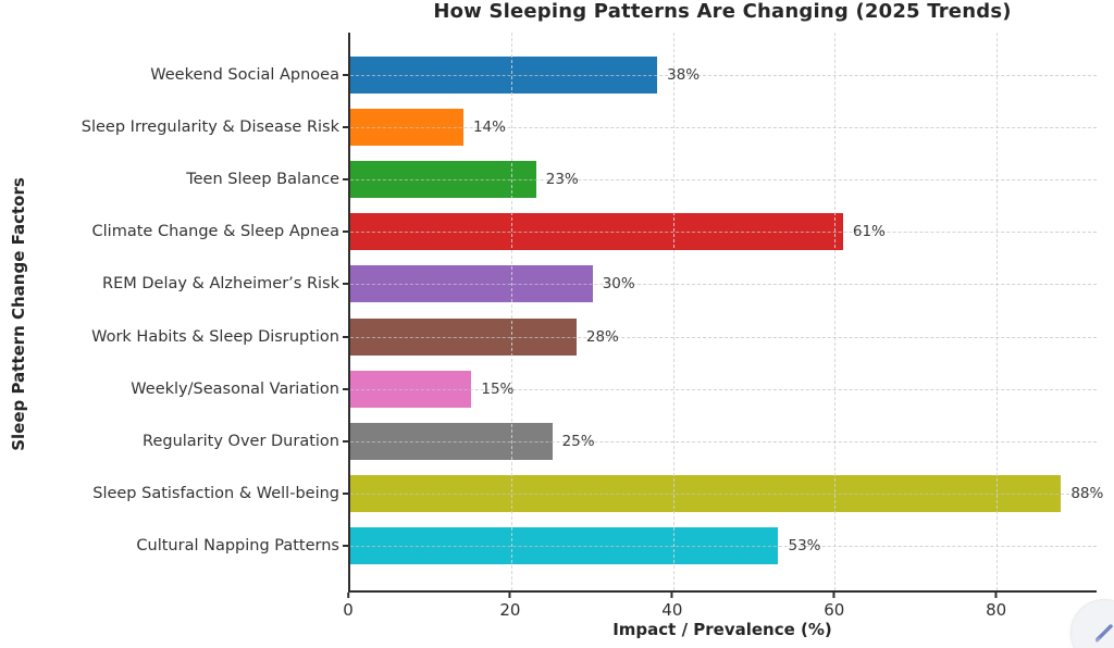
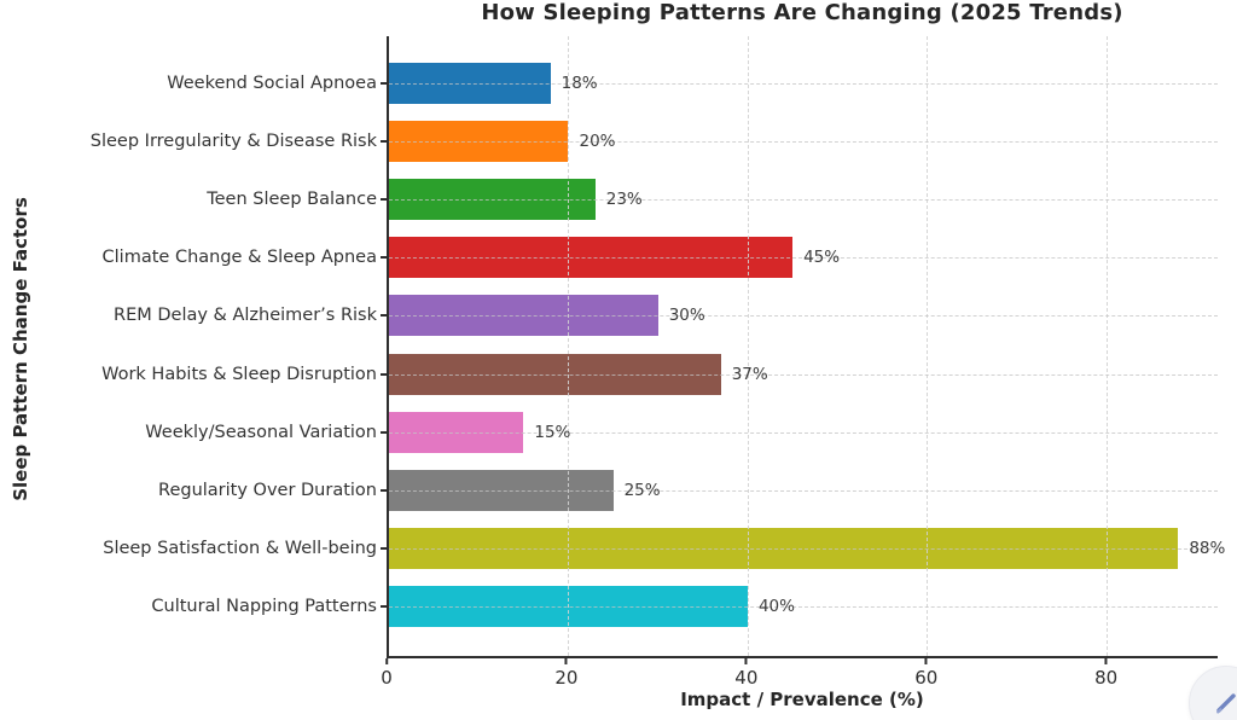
Weekend Social Apnoea: 38% -> 18%
Sleep Irregularity & Disease Risk: 14% -> 20%
Climate Change & Sleep Apnea: 61% -> 45%
Work Habits & Sleep Disruption: 28% -> 37%
Cultural Napping Patterns: 53% -> 40%
